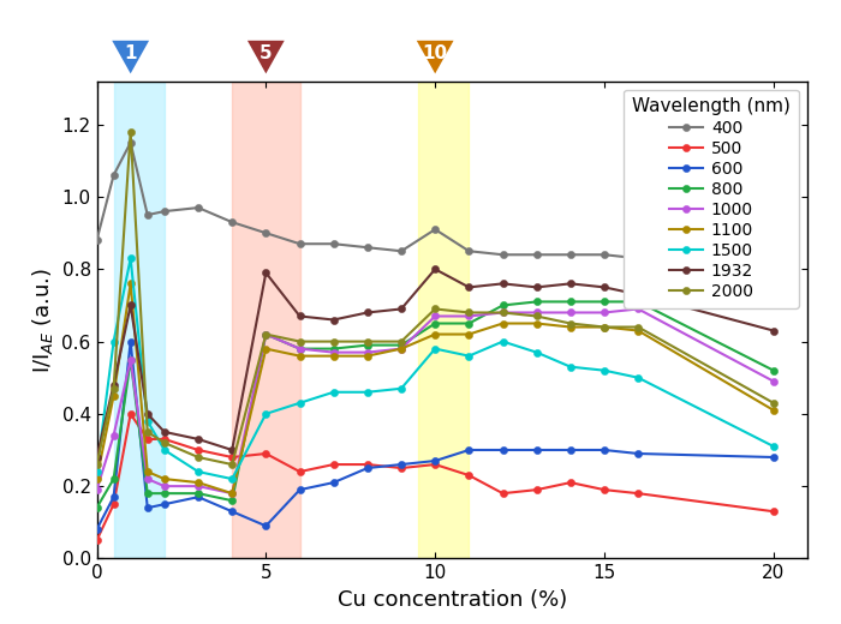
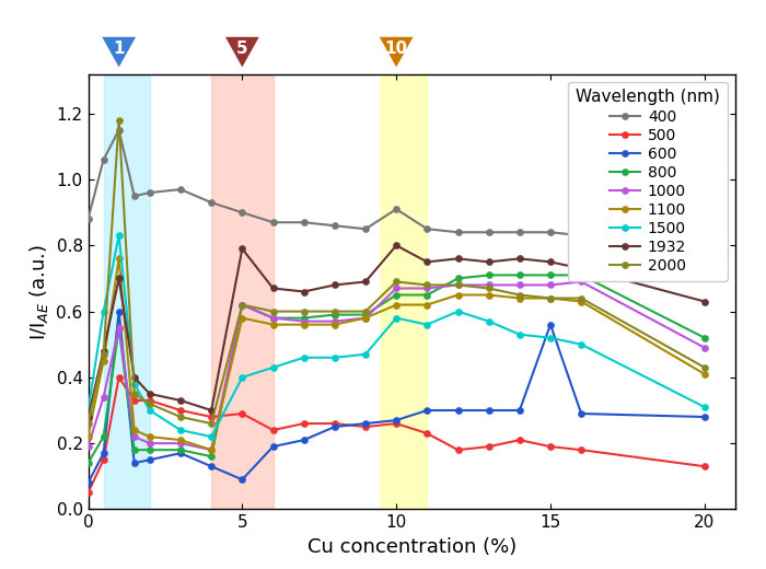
1500/0: 0.24 -> 0.30
600/15: 0.30 -> 0.56
